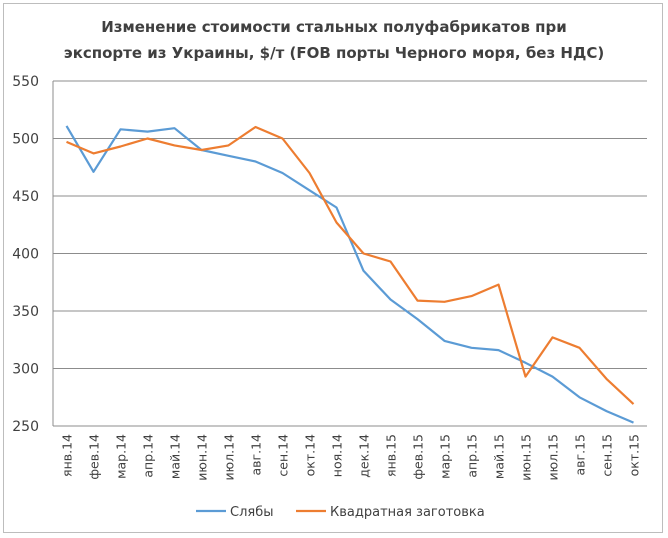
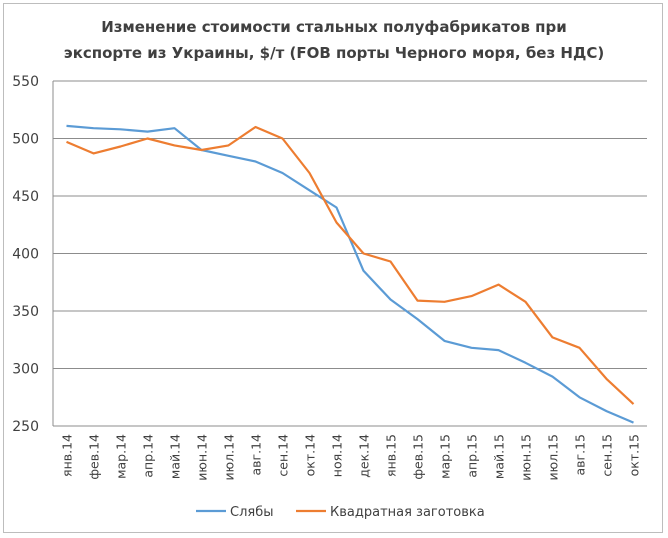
Слябы/фев.14: 471 -> 509
Квадратная заготовка/июн.15: 293 -> 358
